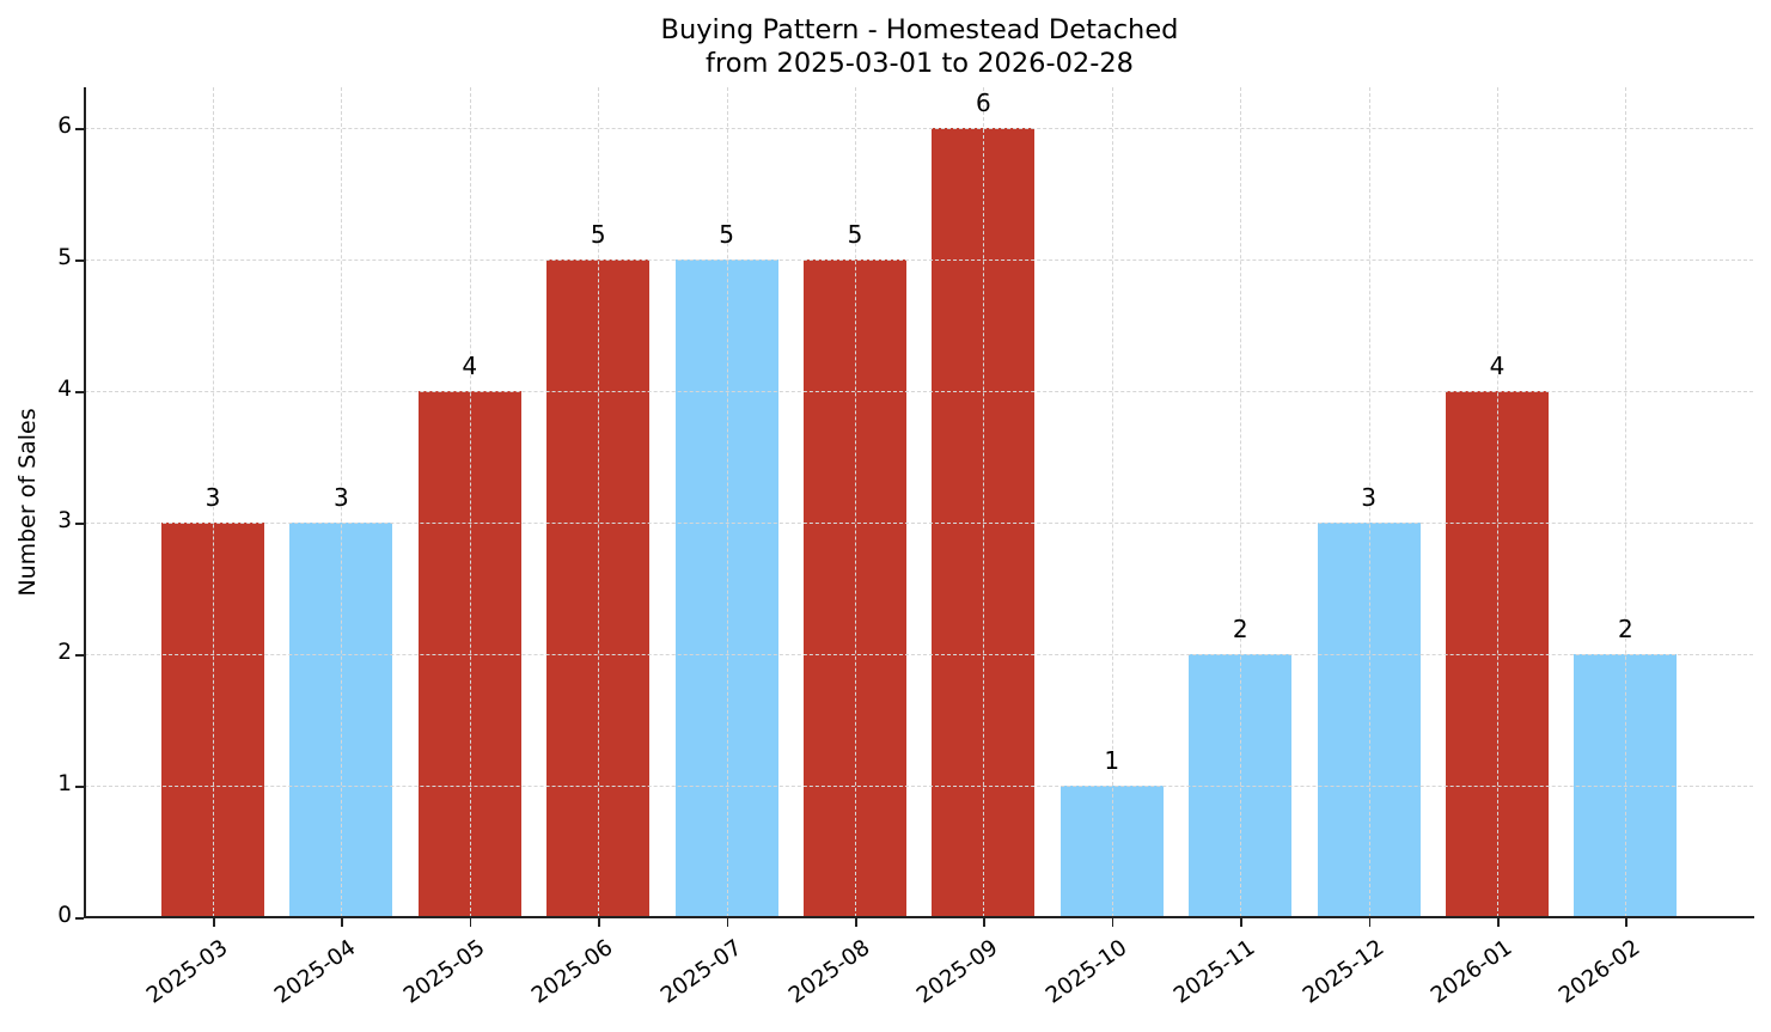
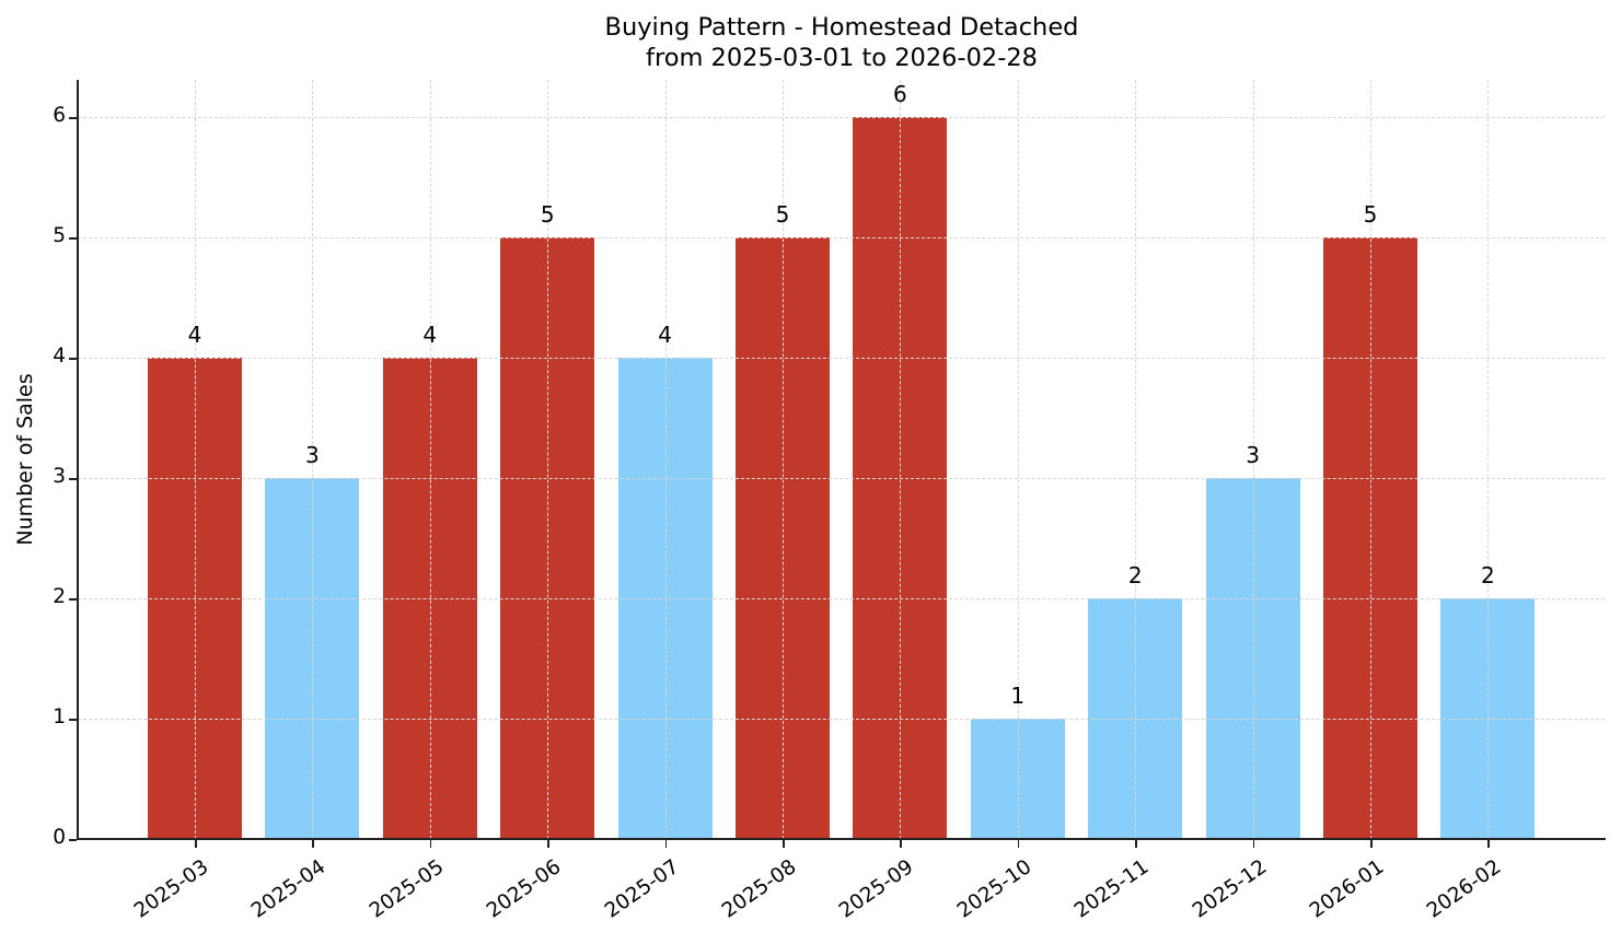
2025-03: 3 -> 4
2025-07: 5 -> 4
2026-01: 4 -> 5
